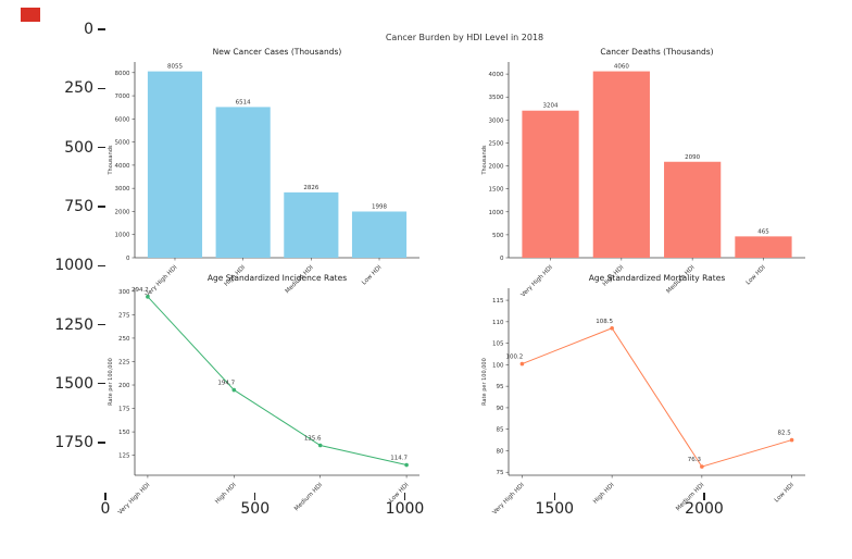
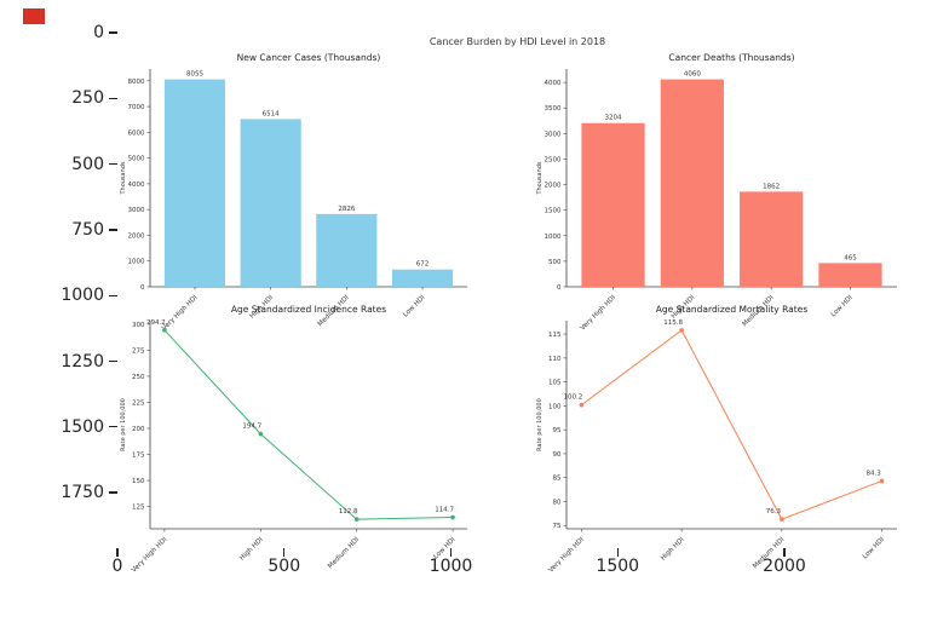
New Cancer Cases (Thousands)/Low HDI: 1998 -> 672
Cancer Deaths (Thousands)/Medium HDI: 2090 -> 1862
Age Standardized Incidence Rates/Medium HDI: 135.6 -> 112.8
Age Standardized Mortality Rates/High HDI: 108.5 -> 115.8
Age Standardized Mortality Rates/Low HDI: 82.5 -> 84.3
